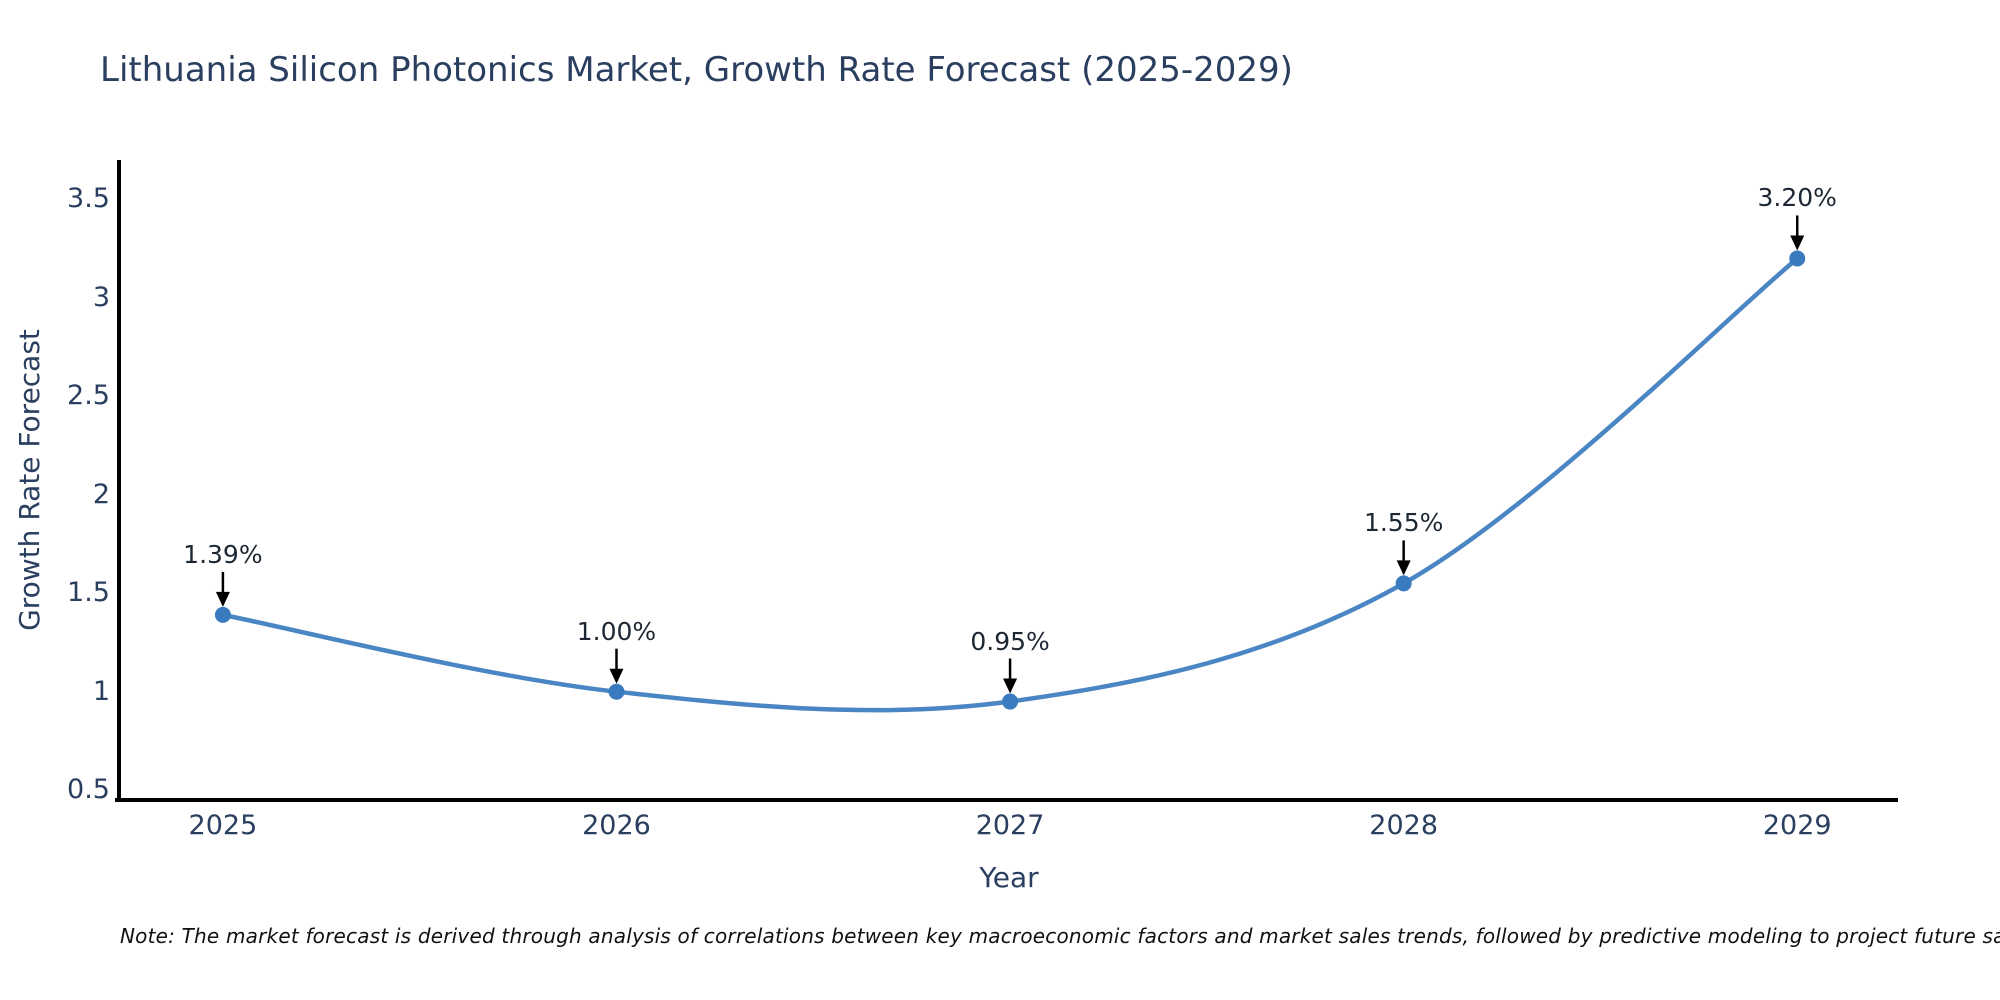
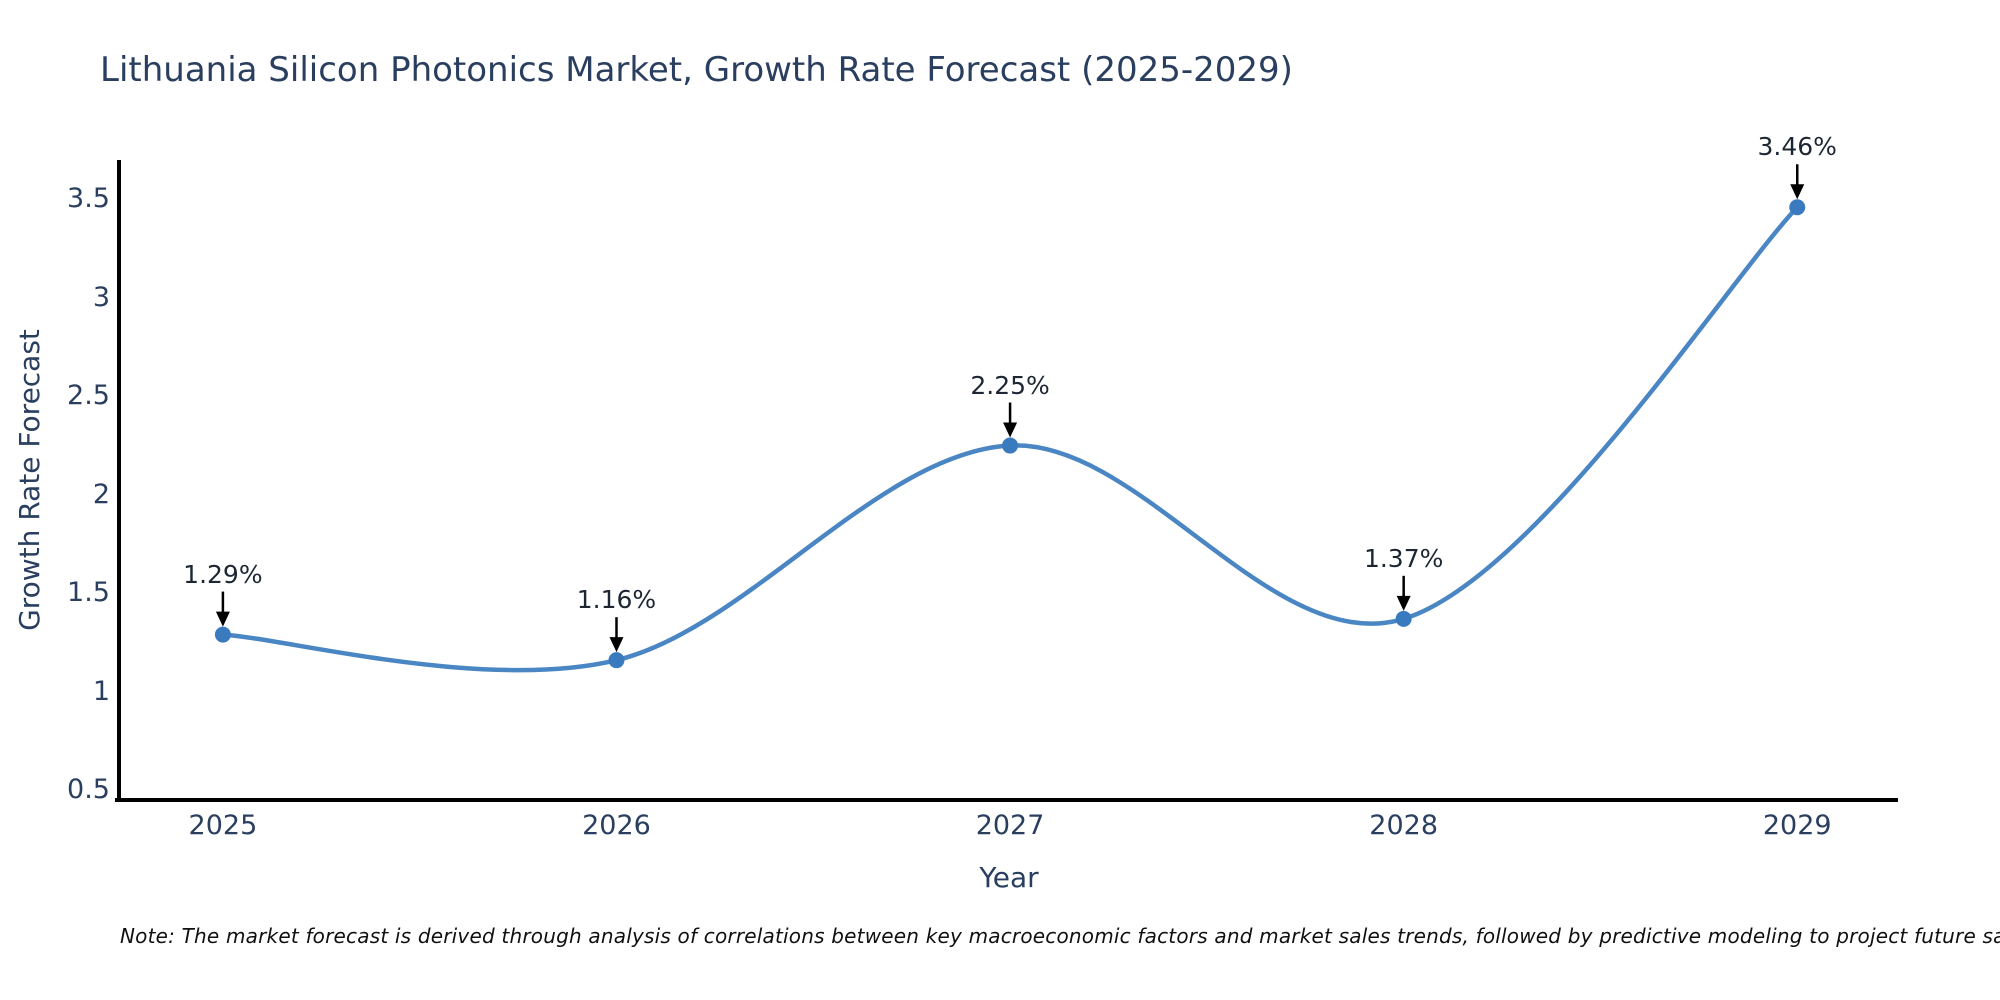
2025: 1.39% -> 1.29%
2026: 1.00% -> 1.16%
2027: 0.95% -> 2.25%
2028: 1.55% -> 1.37%
2029: 3.20% -> 3.46%
